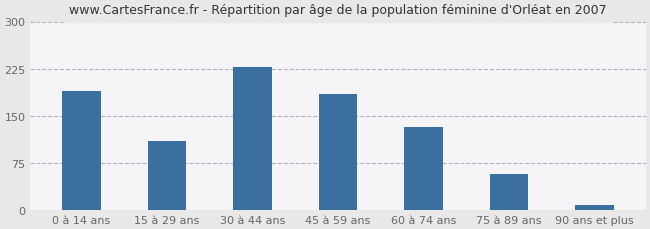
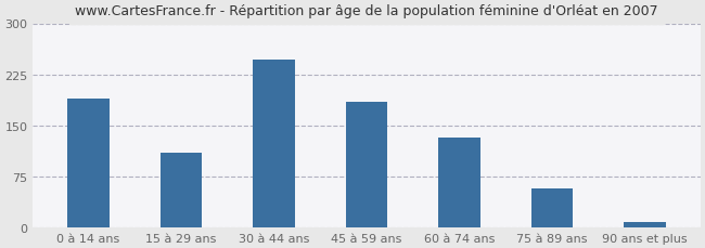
30 à 44 ans: 228 -> 246
